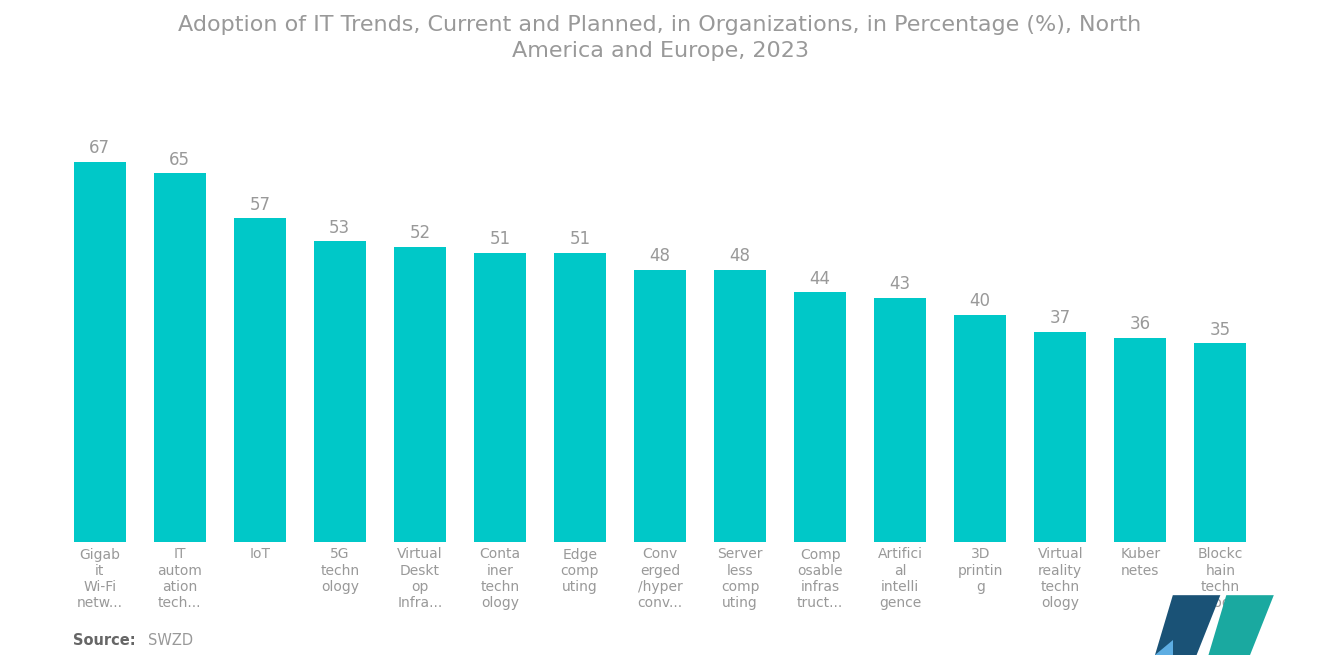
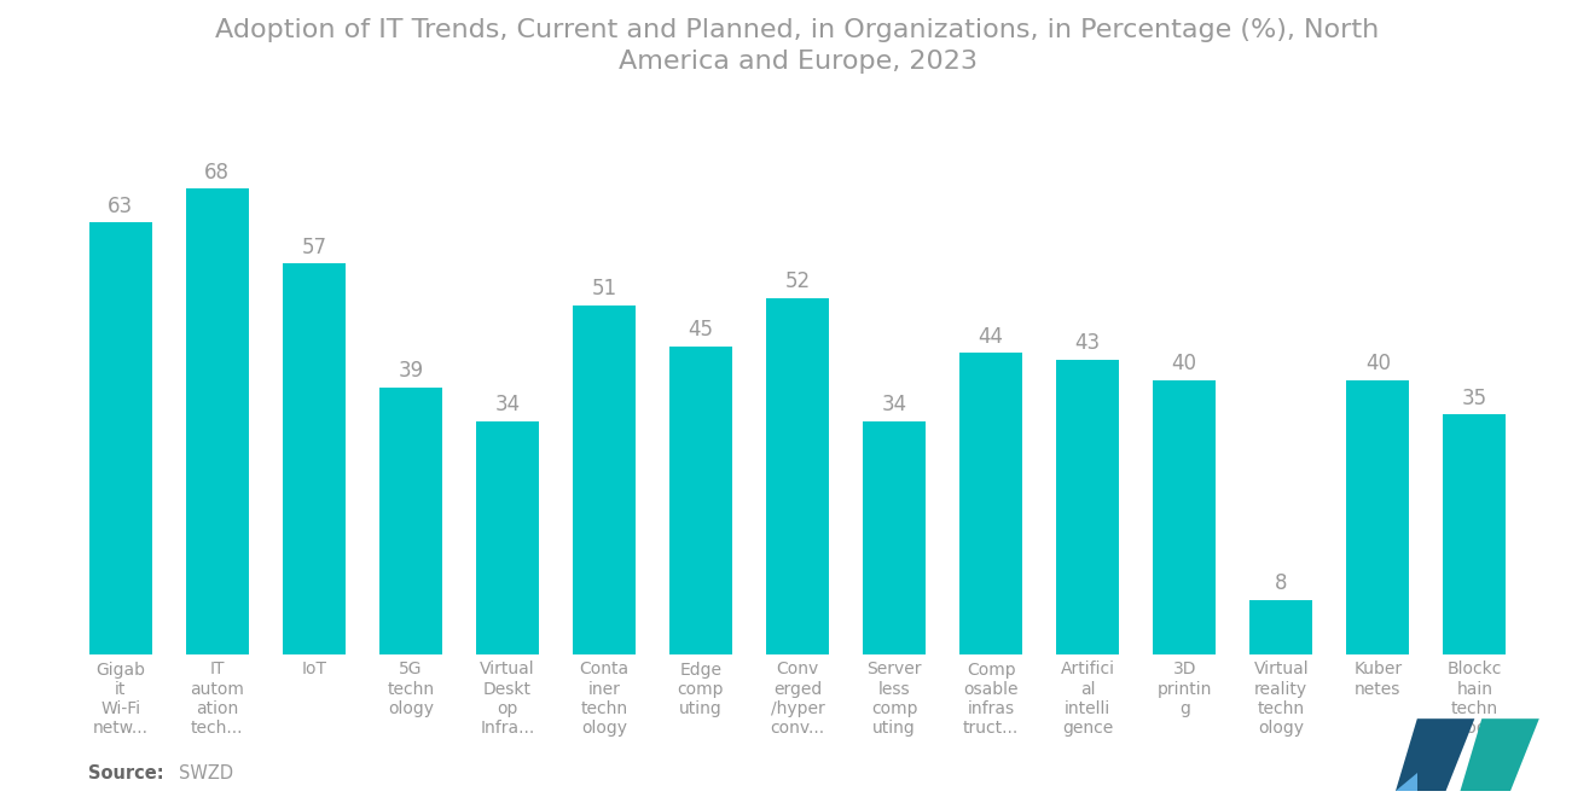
Gigab it Wi-Fi netw...: 67 -> 63
IT autom ation tech...: 65 -> 68
5G techn ology: 53 -> 39
Virtual Deskt op Infra...: 52 -> 34
Edge comp uting: 51 -> 45
Conv erged /hyper conv...: 48 -> 52
Server less comp uting: 48 -> 34
Virtual reality techn ology: 37 -> 8
Kuber netes: 36 -> 40
